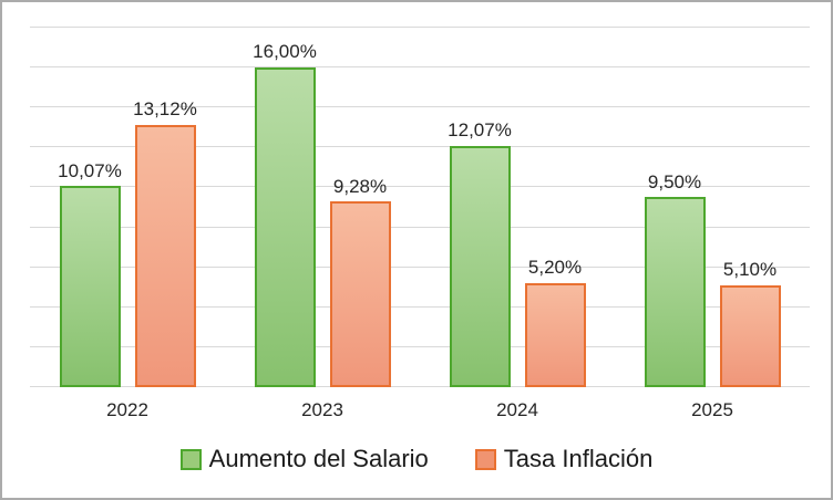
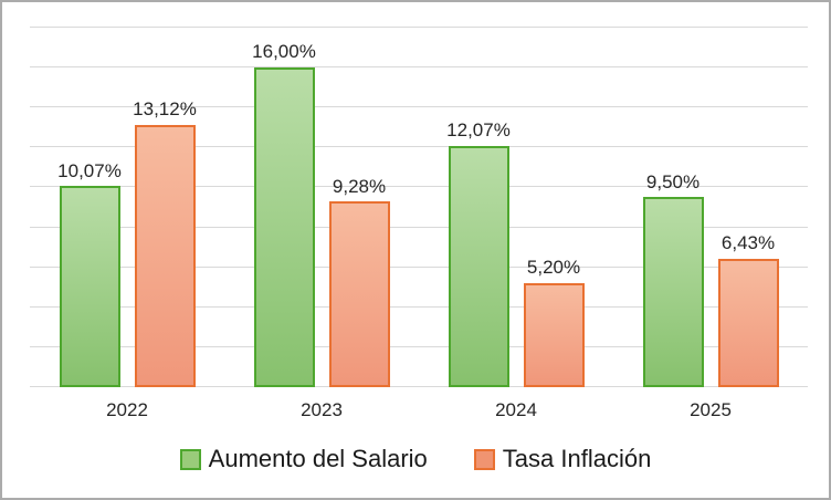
Tasa Inflación/2025: 5,10% -> 6,43%
